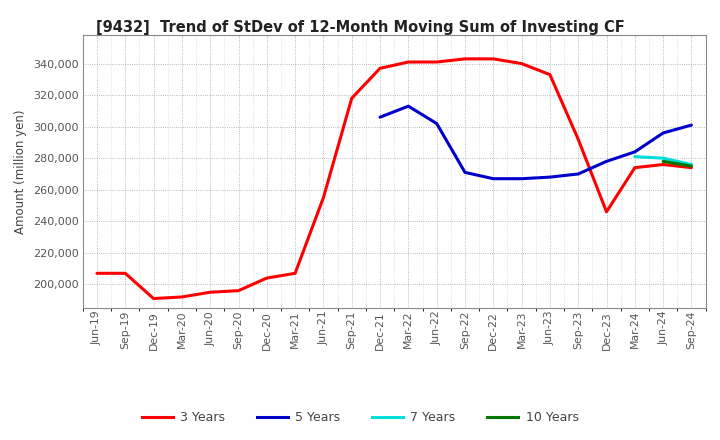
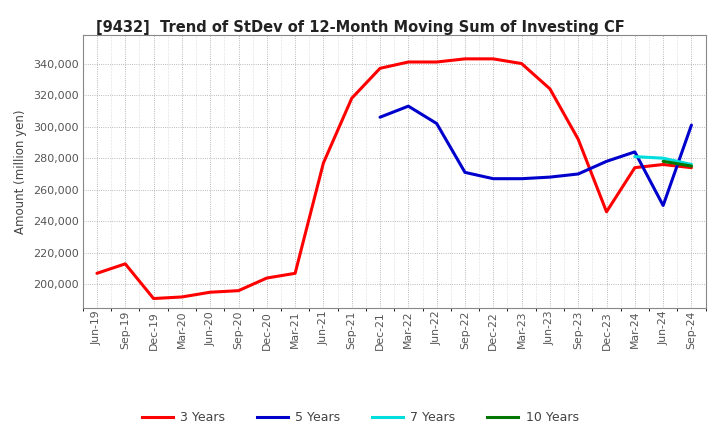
3 Years/Sep-19: 207,000 -> 213,000
3 Years/Jun-21: 255,000 -> 277,000
3 Years/Jun-23: 333,000 -> 324,000
5 Years/Jun-24: 296,000 -> 250,000
